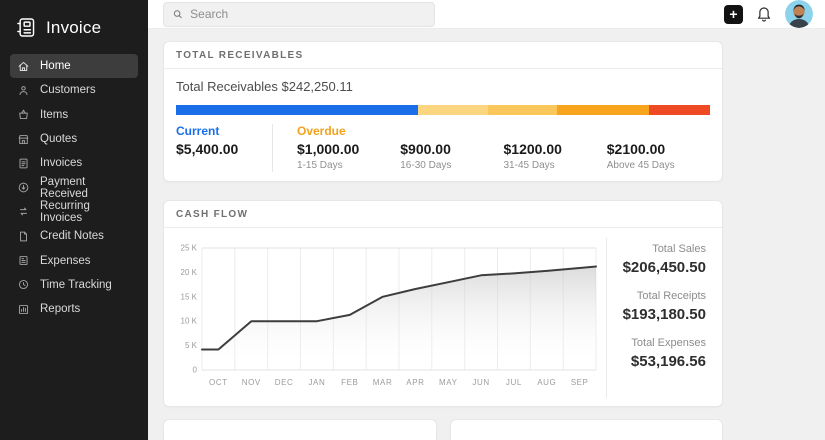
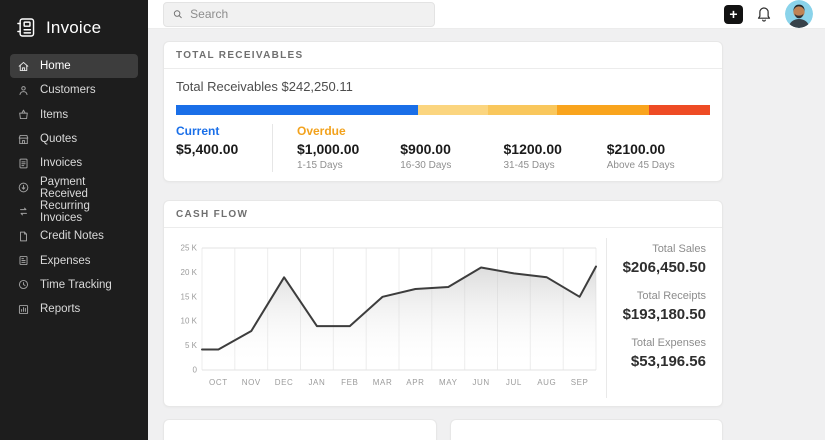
NOV: 10K -> 8K
DEC: 10K -> 19K
JAN: 10K -> 9K
FEB: 11K -> 9K
MAY: 18K -> 17K
JUN: 19K -> 21K
AUG: 20K -> 19K
SEP: 21K -> 15K
